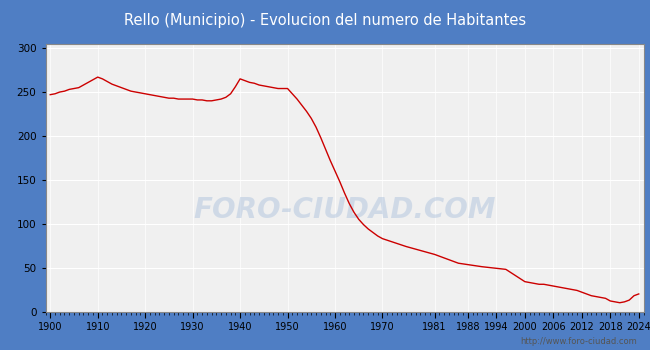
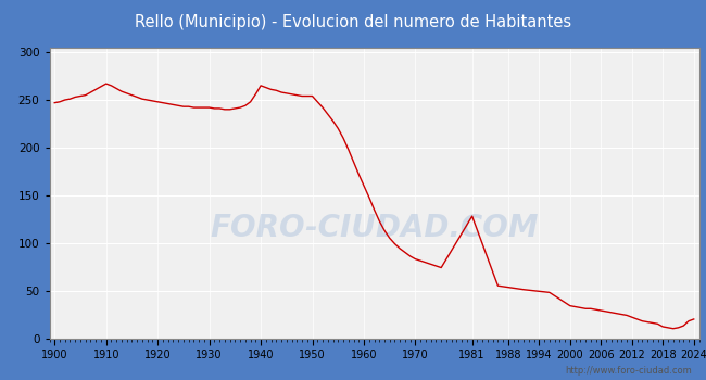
1981: 65 -> 128
